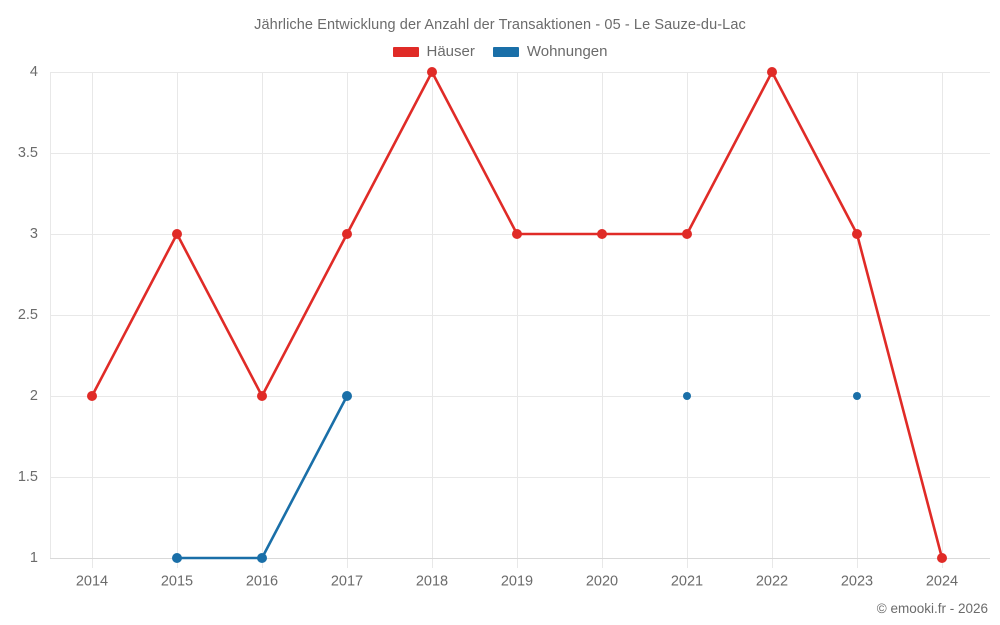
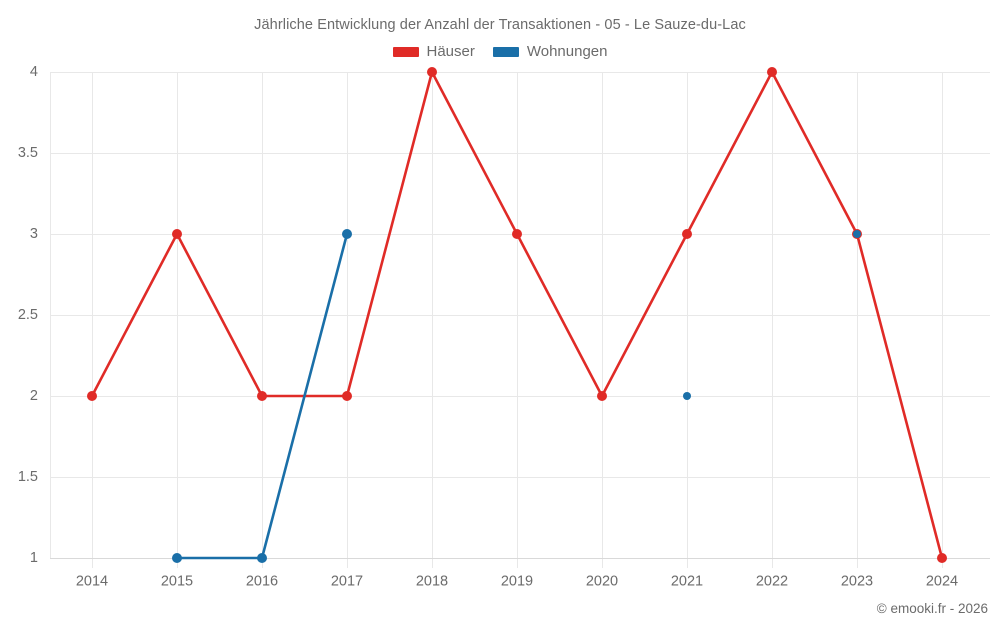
Häuser/2017: 3 -> 2
Wohnungen/2017: 2 -> 3
Häuser/2020: 3 -> 2
Wohnungen/2023: 2 -> 3
